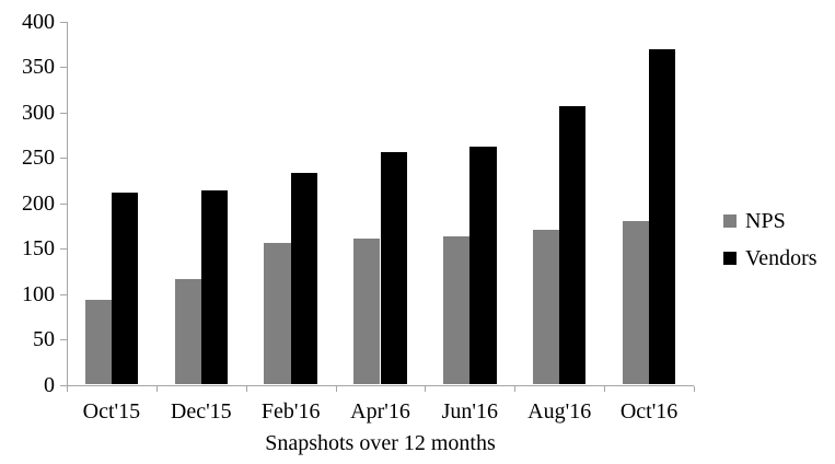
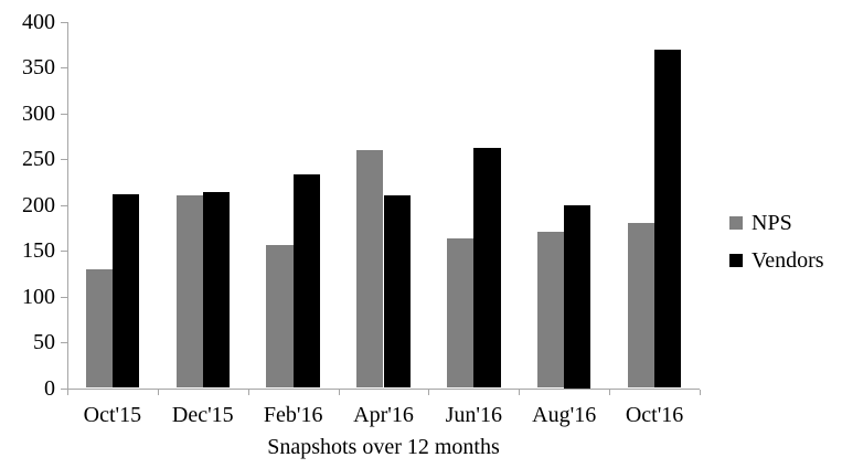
NPS/Oct'15: 90 -> 130
NPS/Dec'15: 120 -> 210
NPS/Apr'16: 160 -> 260
Vendors/Apr'16: 260 -> 210
Vendors/Aug'16: 310 -> 200
